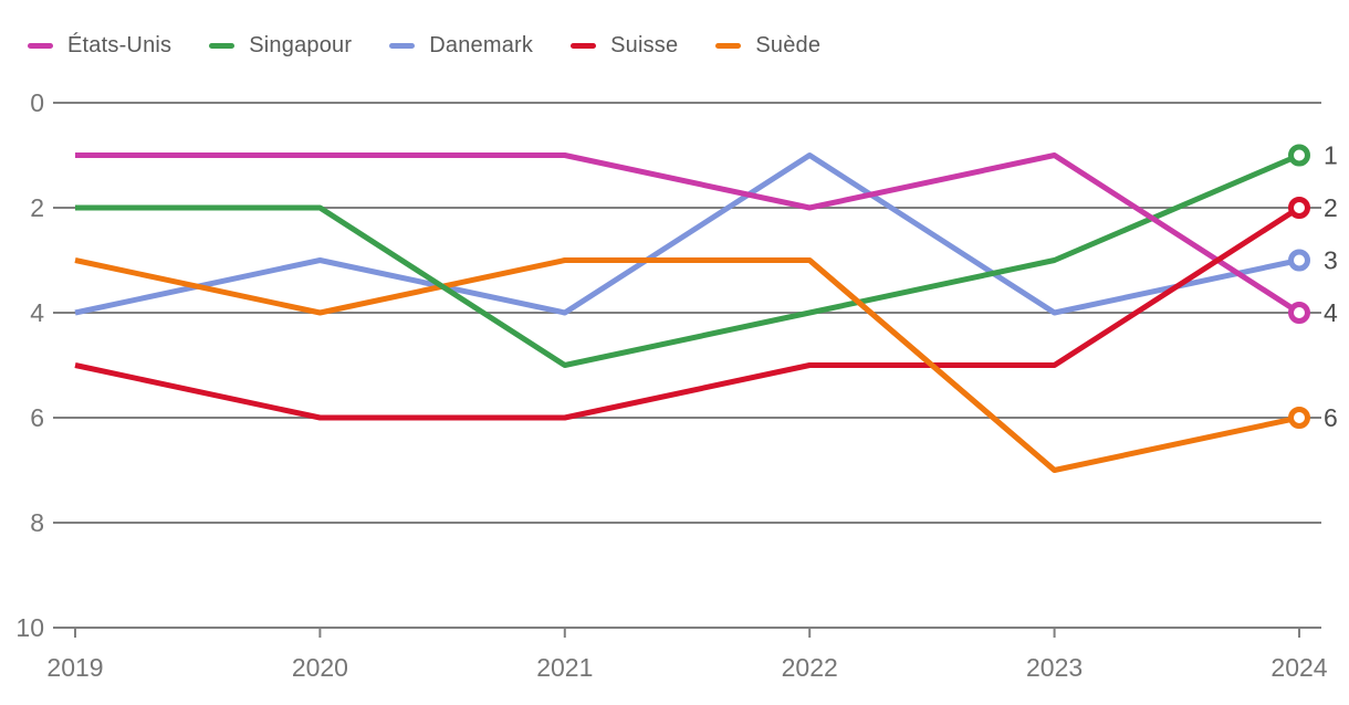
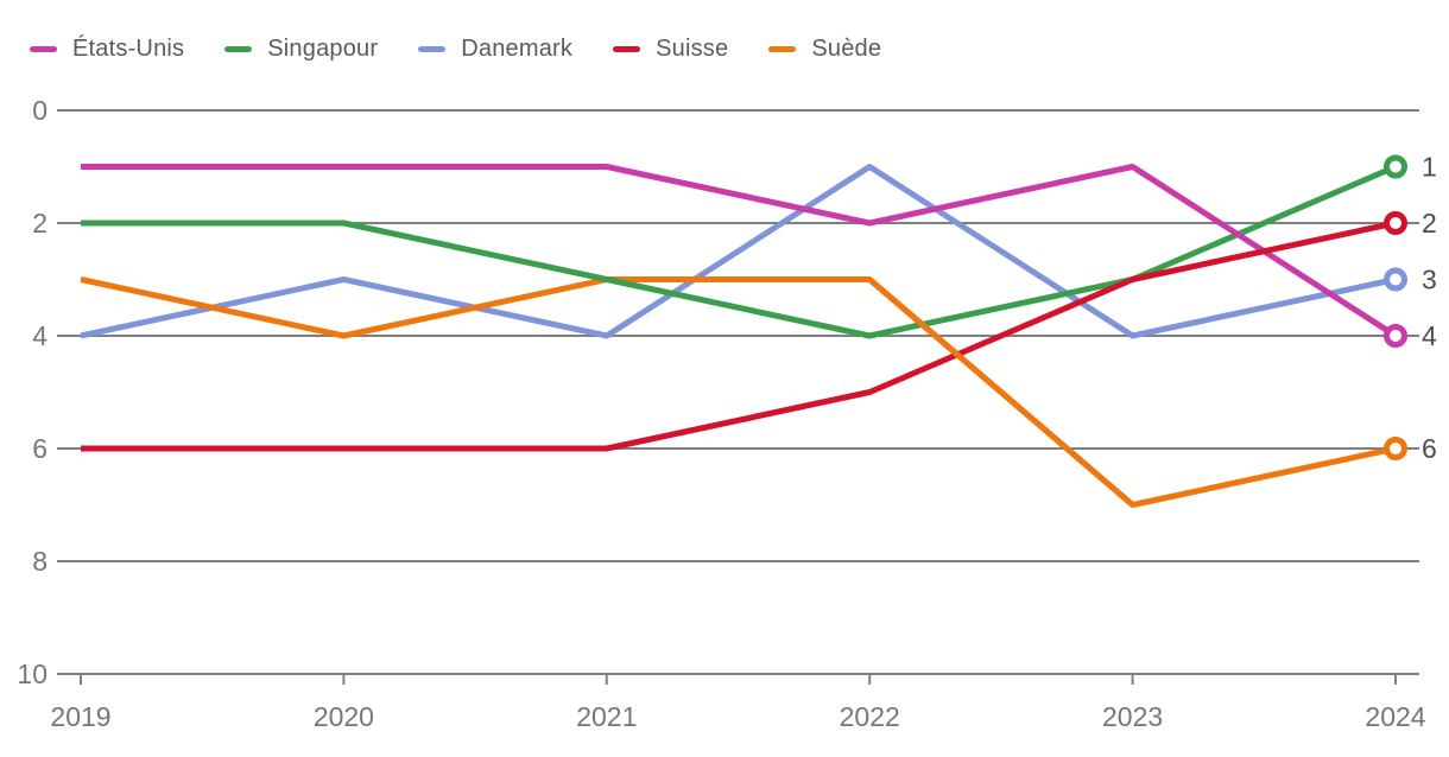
Suisse/2019: 5 -> 6
Singapour/2021: 5 -> 3
Suisse/2023: 5 -> 3
